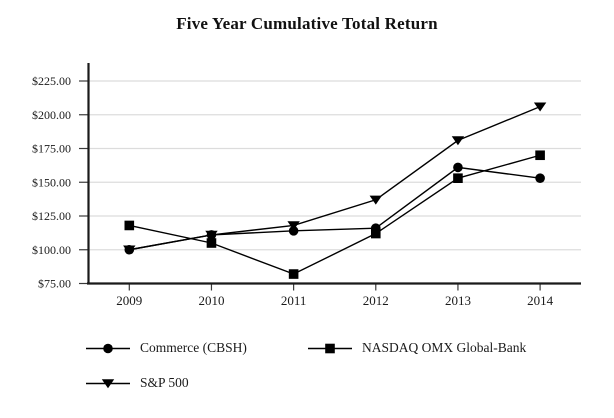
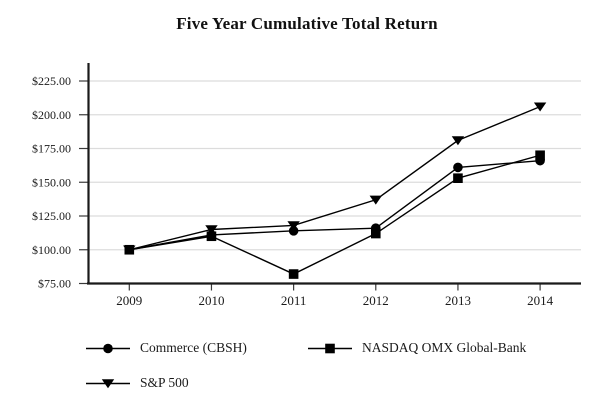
NASDAQ OMX Global-Bank/2009: $118 -> $100
S&P 500/2010: $111 -> $115
NASDAQ OMX Global-Bank/2010: $105 -> $110
Commerce (CBSH)/2014: $153 -> $166
